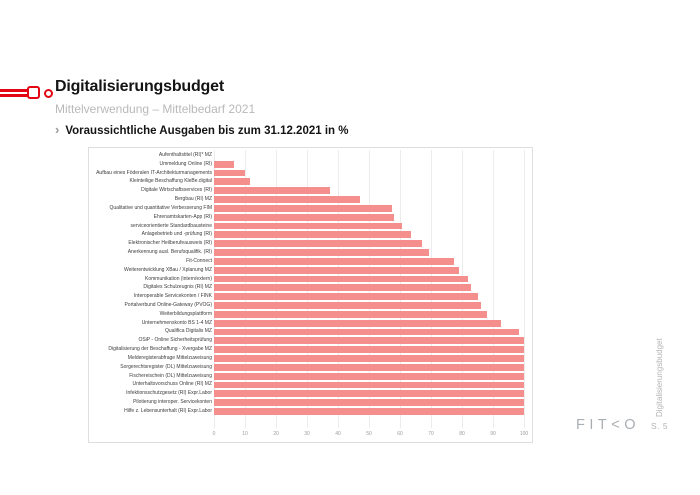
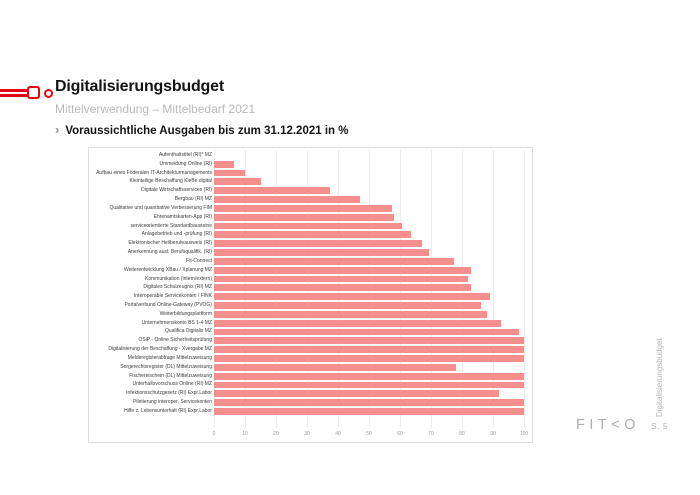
Kleinteilige Beschaffung KleBe.digital: 12 -> 15
Weiterentwicklung XBau / Xplanung MZ: 79 -> 83
Interoperable Servicekonten / FINK: 85 -> 89
Sorgerechtsregister (DL) Mittelzuweisung: 100 -> 78
Infektionsschutzgesetz (RI) Expr.Labor: 100 -> 92
